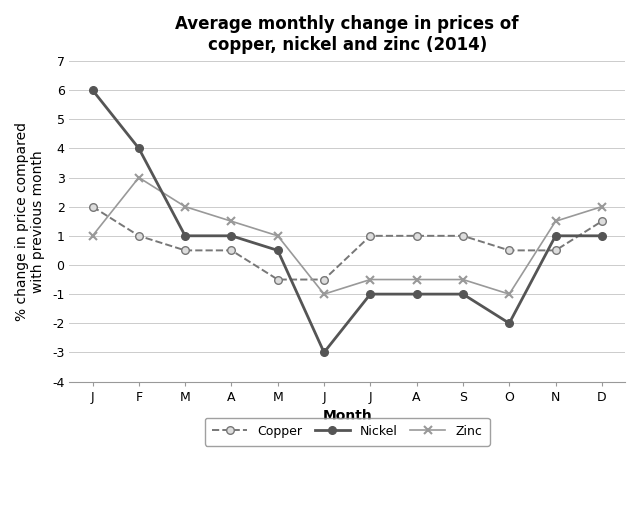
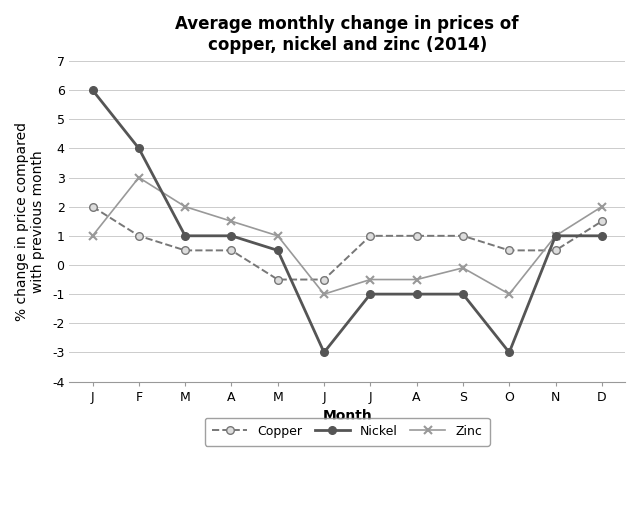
Zinc/S: -0.5 -> -0.1
Nickel/O: -2.0 -> -3.0
Zinc/N: 1.5 -> 1.0
